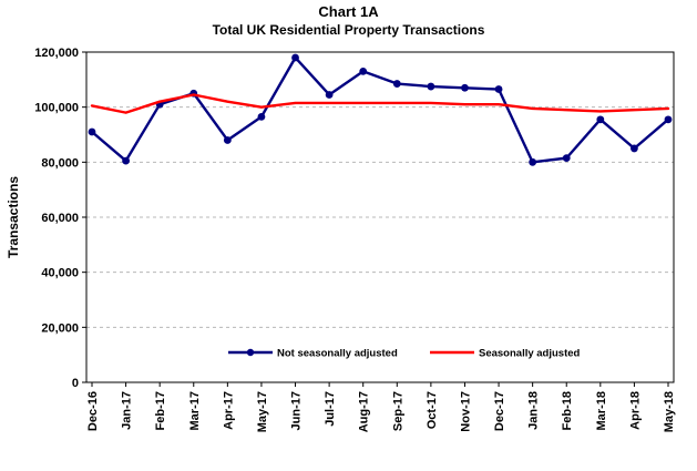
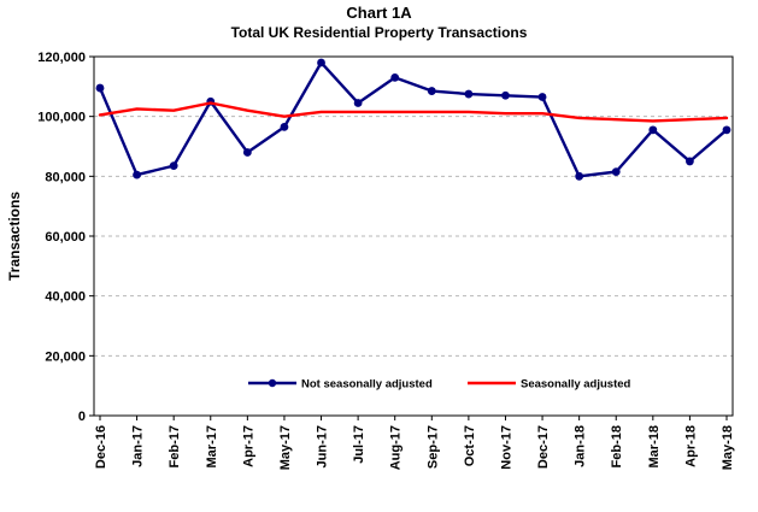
Not seasonally adjusted/Dec-16: 91000 -> 110000
Seasonally adjusted/Jan-17: 98000 -> 102000
Not seasonally adjusted/Feb-17: 101000 -> 84000
